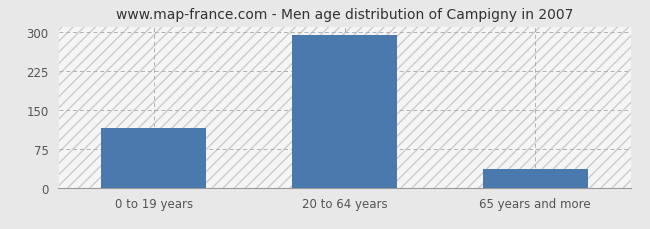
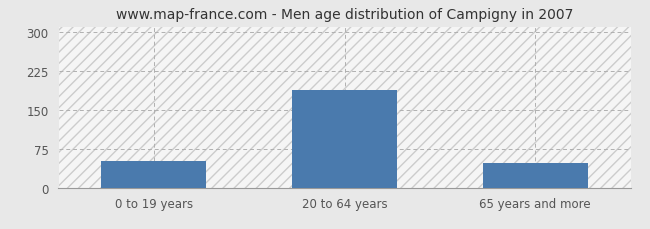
0 to 19 years: 115 -> 52
20 to 64 years: 293 -> 188
65 years and more: 35 -> 48
